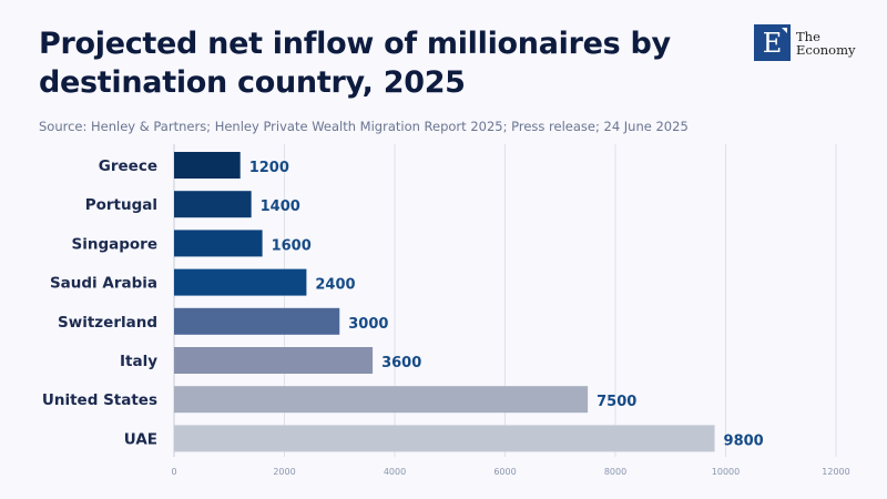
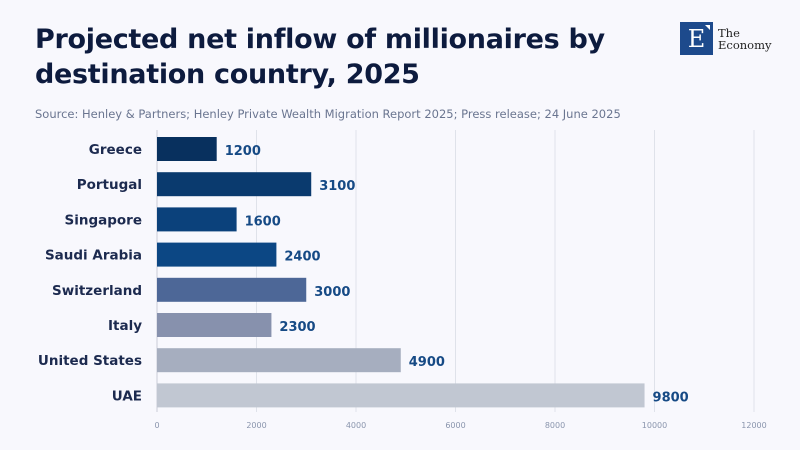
Portugal: 1400 -> 3100
Italy: 3600 -> 2300
United States: 7500 -> 4900
